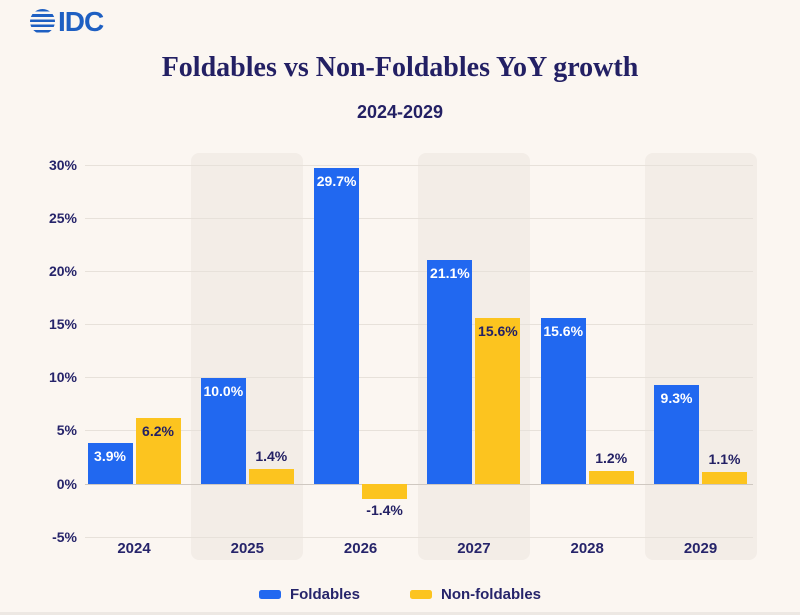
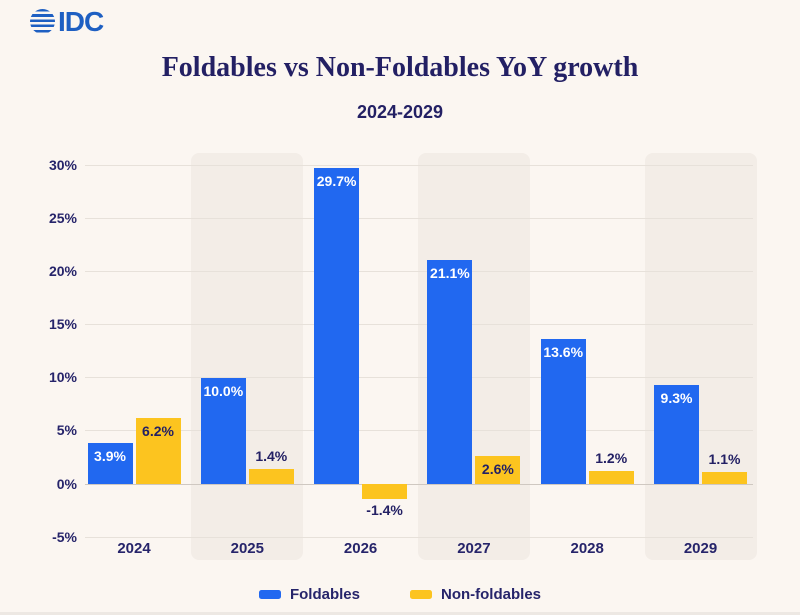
Non-foldables/2027: 15.6% -> 2.6%
Foldables/2028: 15.6% -> 13.6%
